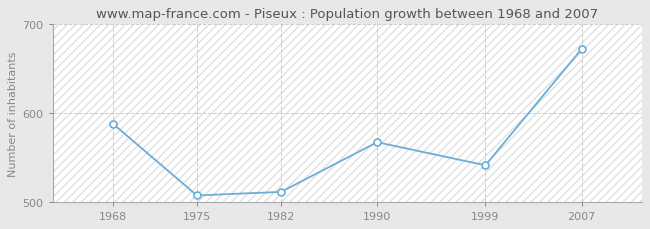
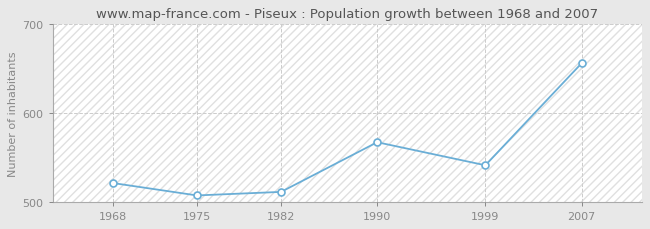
1968: 588 -> 521
2007: 672 -> 656
